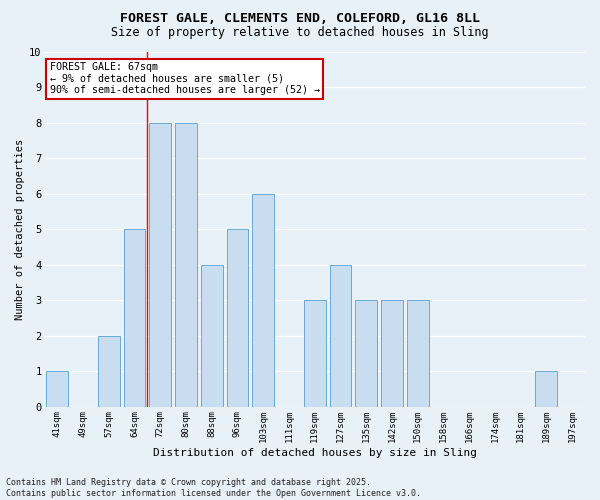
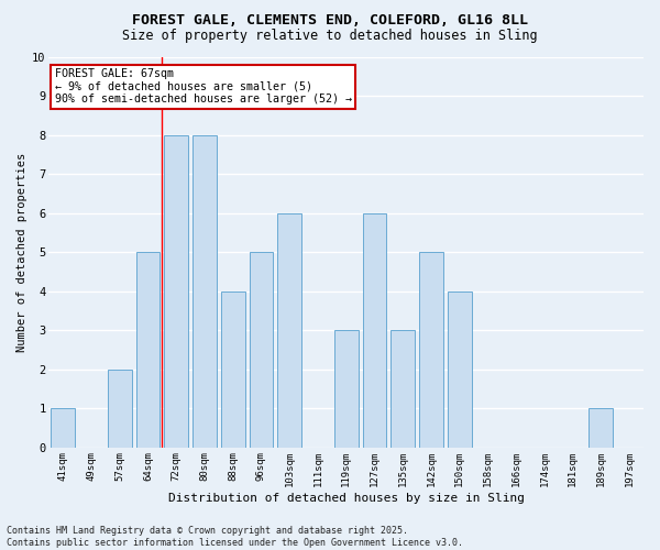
127sqm: 4 -> 6
142sqm: 3 -> 5
150sqm: 3 -> 4
